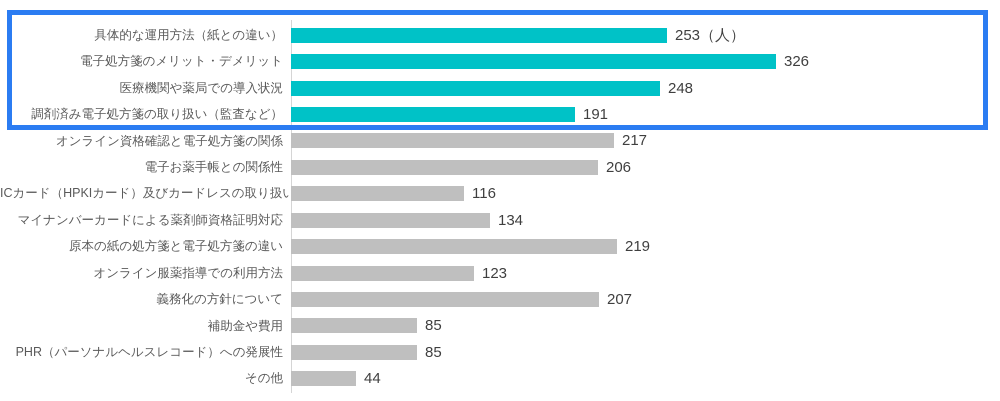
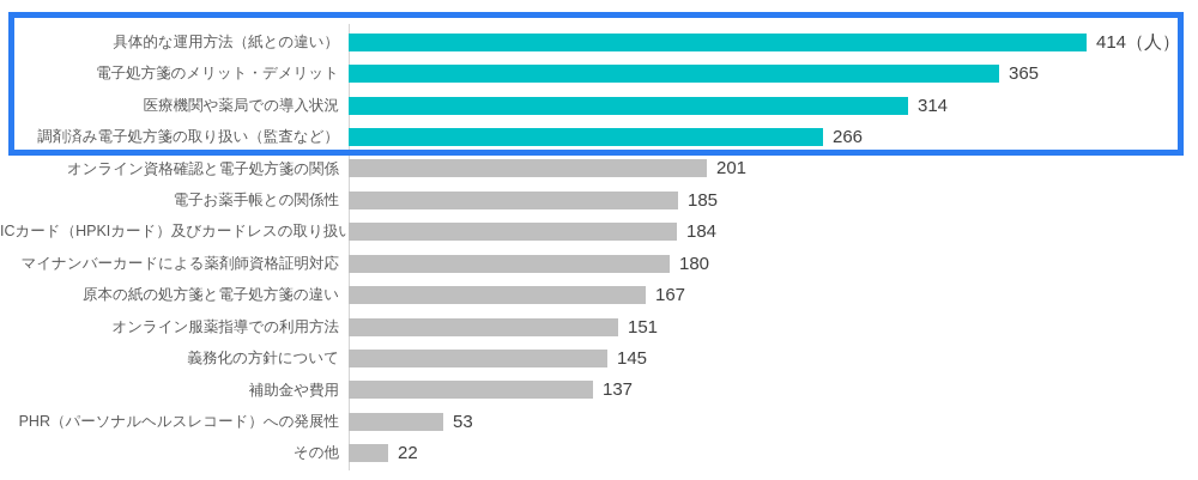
具体的な運用方法（紙との違い）: 253 -> 414
電子処方箋のメリット・デメリット: 326 -> 365
医療機関や薬局での導入状況: 248 -> 314
調剤済み電子処方箋の取り扱い（監査など）: 191 -> 266
オンライン資格確認と電子処方箋の関係: 217 -> 201
電子お薬手帳との関係性: 206 -> 185
ICカード（HPKIカード）及びカードレスの取り扱い: 116 -> 184
マイナンバーカードによる薬剤師資格証明対応: 134 -> 180
原本の紙の処方箋と電子処方箋の違い: 219 -> 167
オンライン服薬指導での利用方法: 123 -> 151
義務化の方針について: 207 -> 145
補助金や費用: 85 -> 137
PHR（パーソナルヘルスレコード）への発展性: 85 -> 53
その他: 44 -> 22
